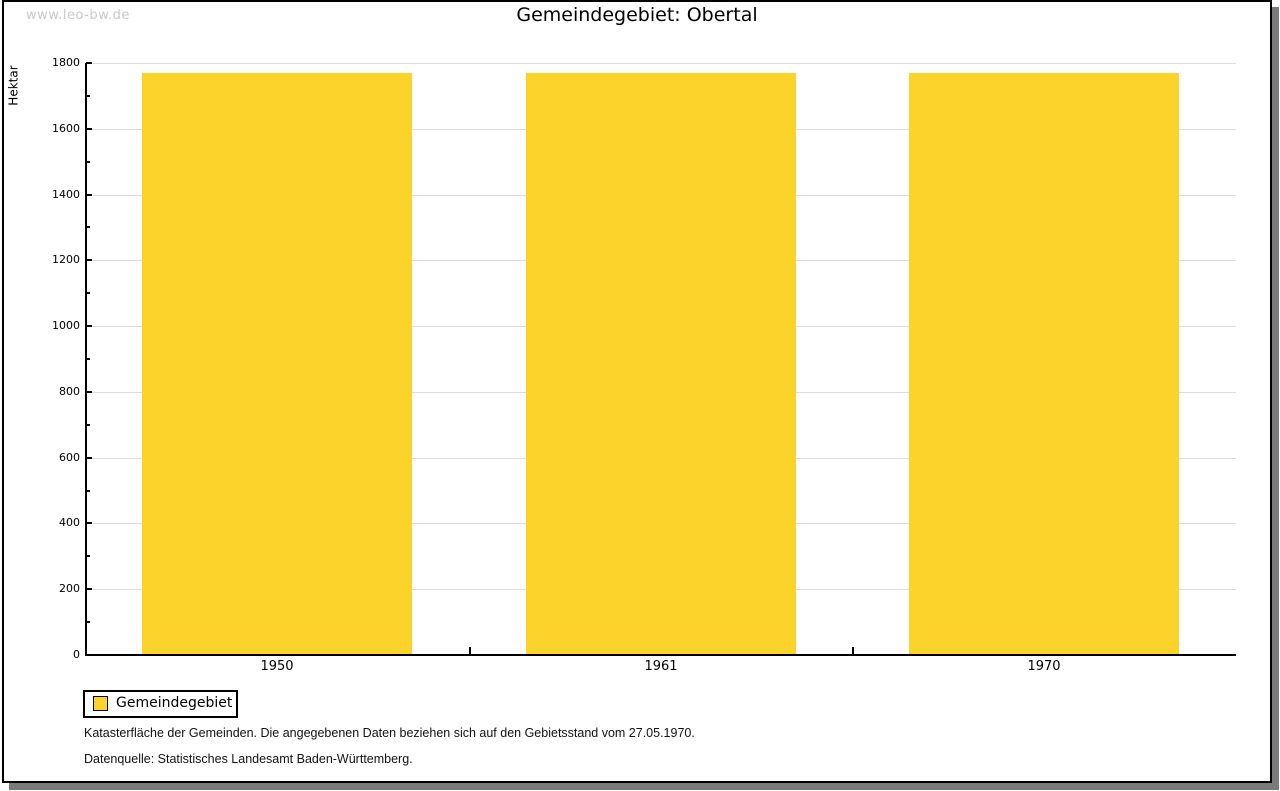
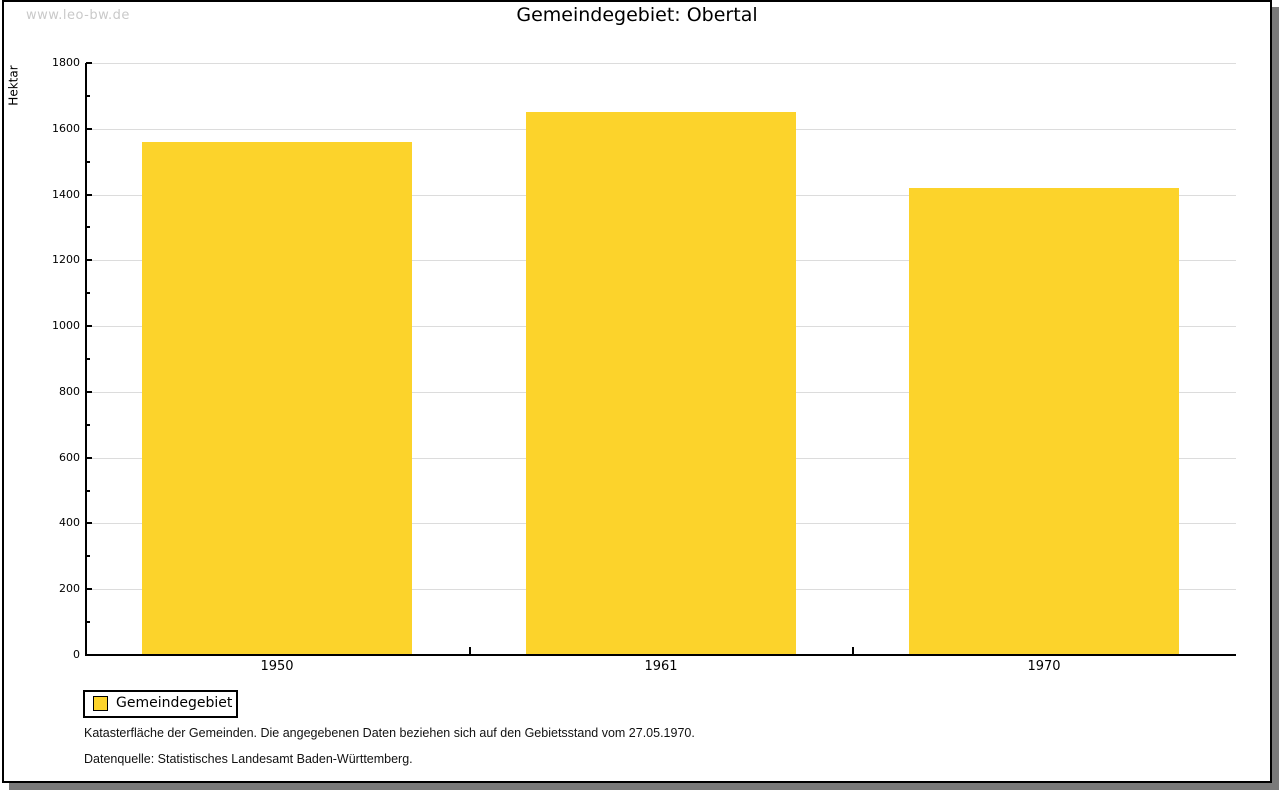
1950: 1770 -> 1560
1961: 1770 -> 1650
1970: 1770 -> 1420
